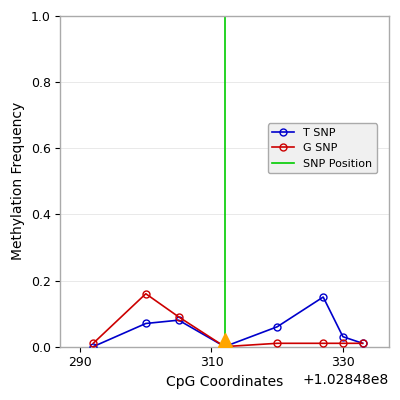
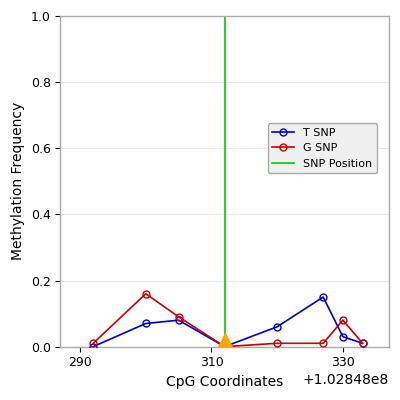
G SNP/330: 0.01 -> 0.08
